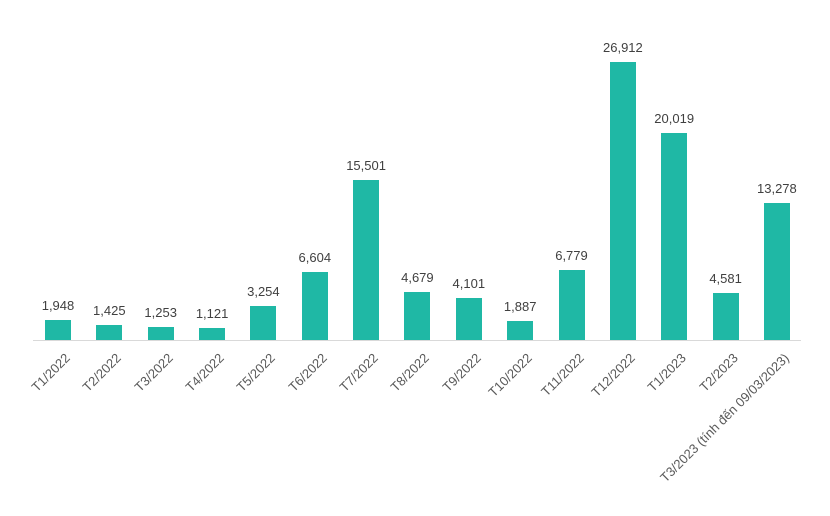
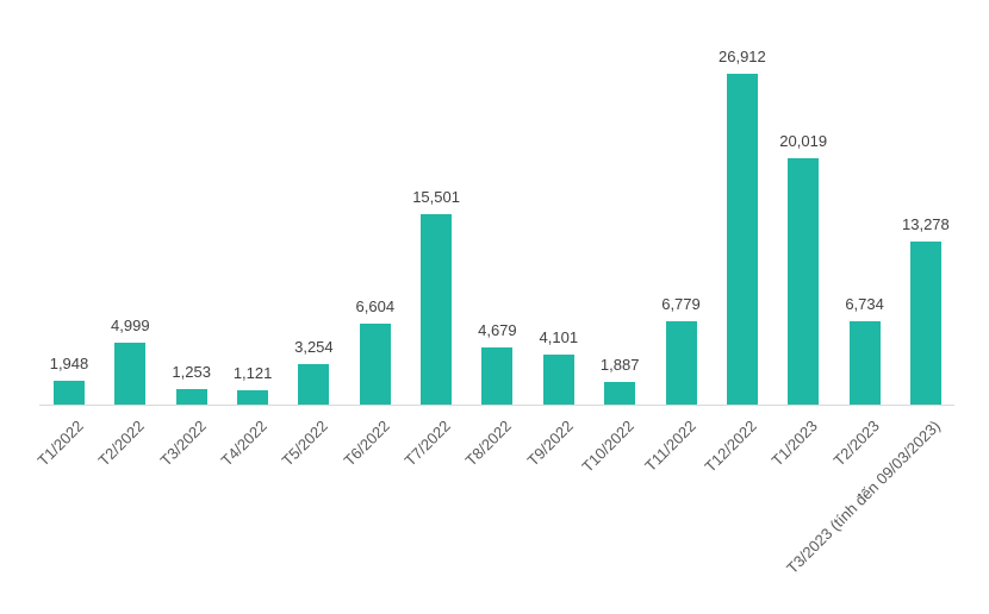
T2/2022: 1,425 -> 4,999
T2/2023: 4,581 -> 6,734
